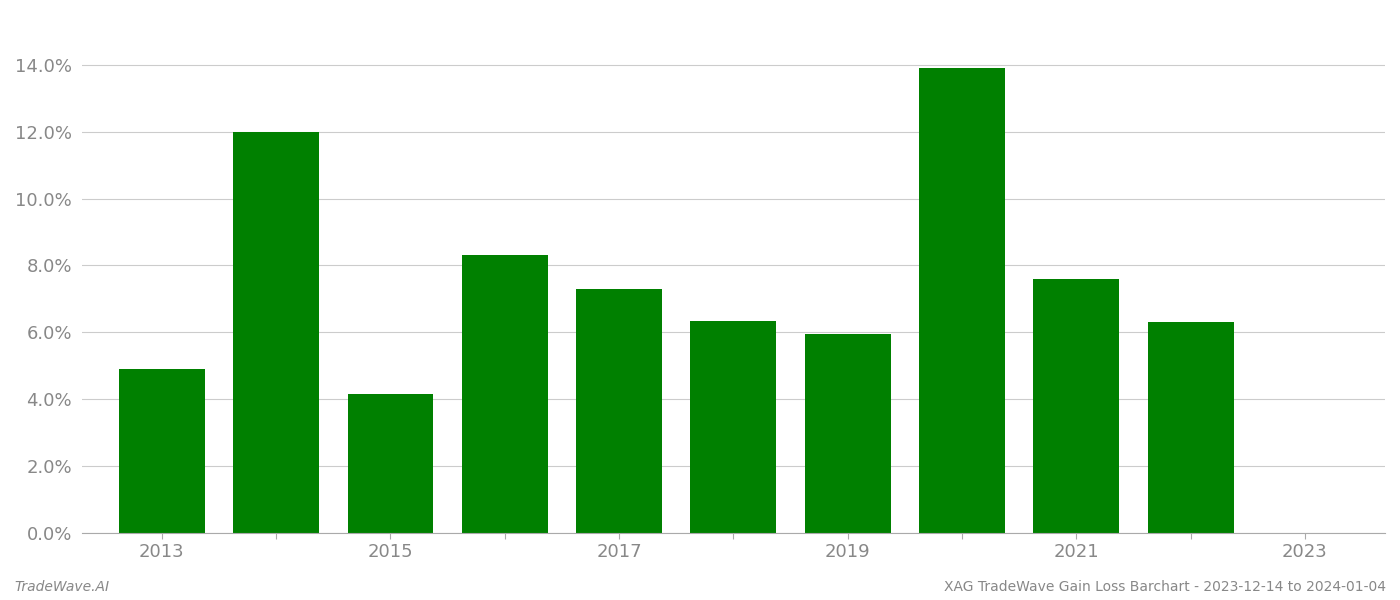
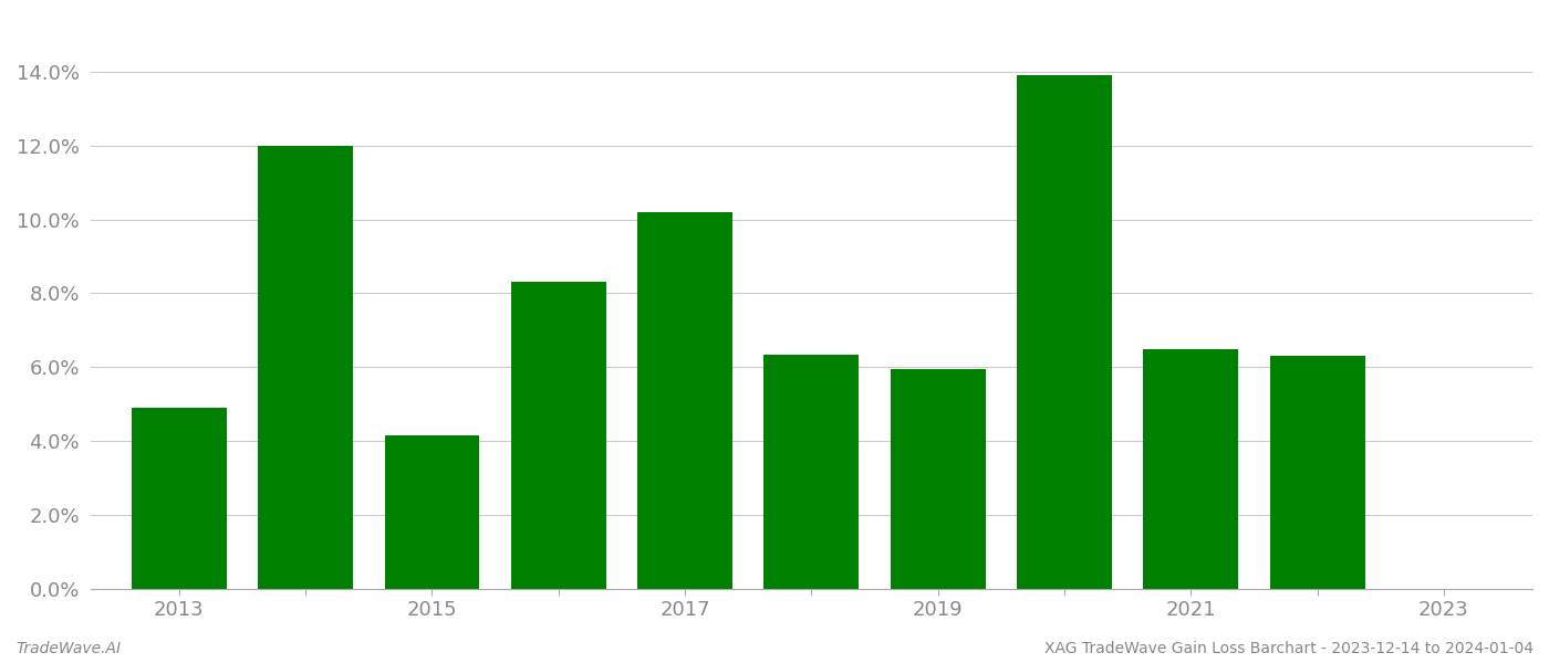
2017: 7.30% -> 10.20%
2021: 7.60% -> 6.50%
